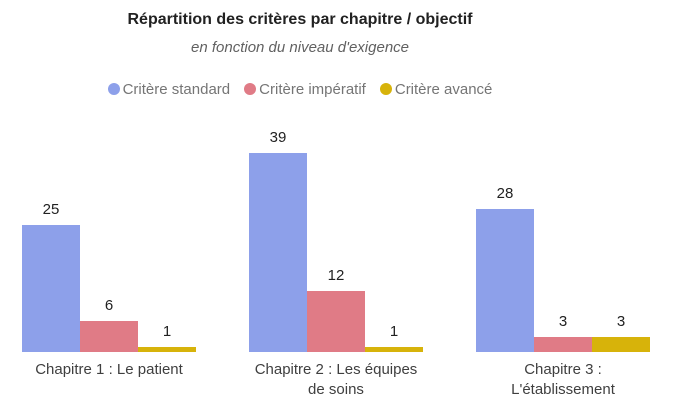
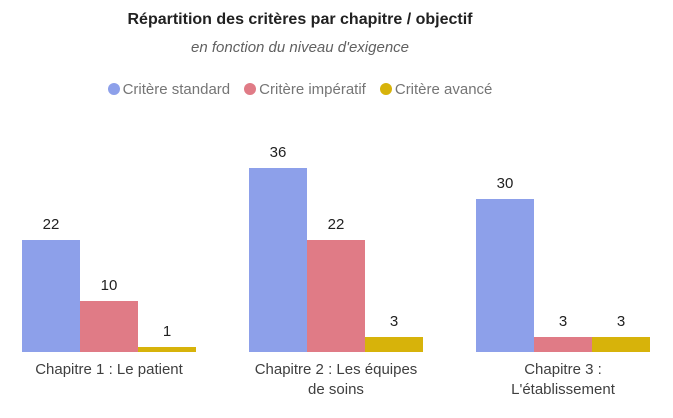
Critère standard/Chapitre 1 : Le patient: 25 -> 22
Critère impératif/Chapitre 1 : Le patient: 6 -> 10
Critère standard/Chapitre 2 : Les équipes de soins: 39 -> 36
Critère impératif/Chapitre 2 : Les équipes de soins: 12 -> 22
Critère avancé/Chapitre 2 : Les équipes de soins: 1 -> 3
Critère standard/Chapitre 3 : L'établissement: 28 -> 30
